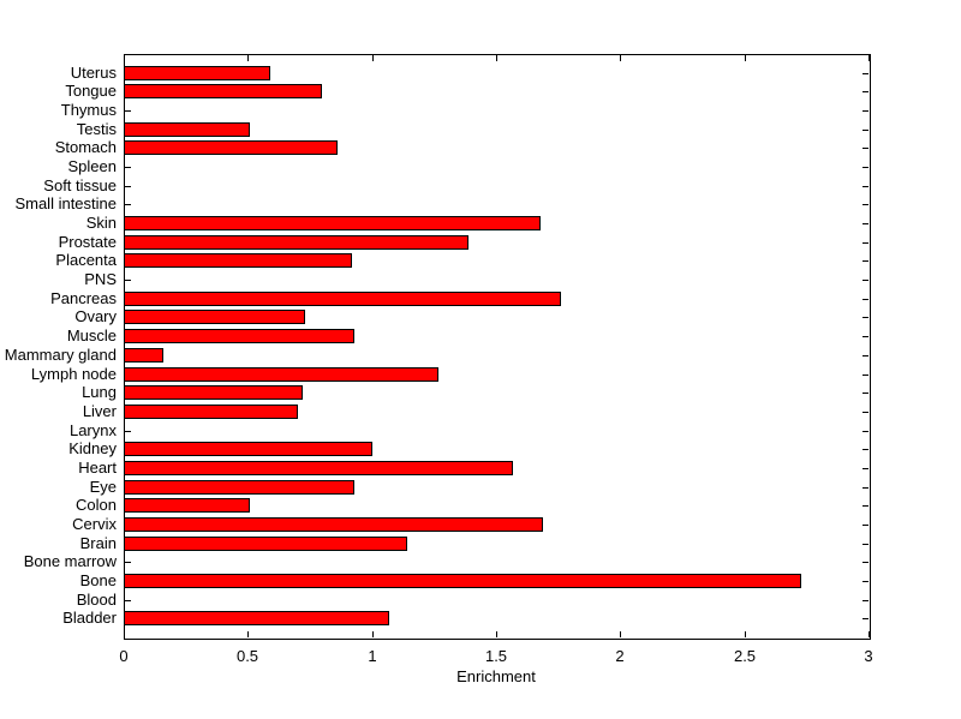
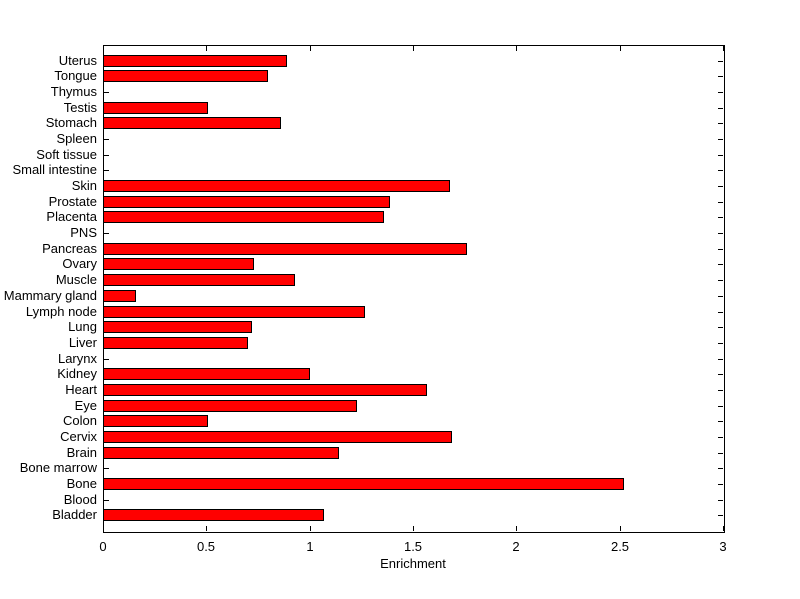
Uterus: 0.59 -> 0.89
Placenta: 0.92 -> 1.36
Eye: 0.93 -> 1.23
Bone: 2.73 -> 2.52
